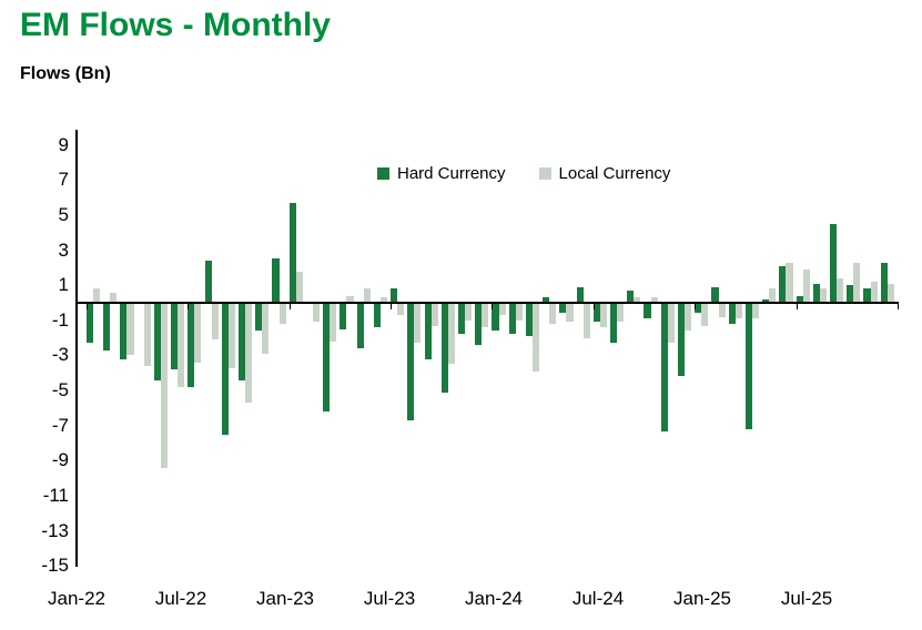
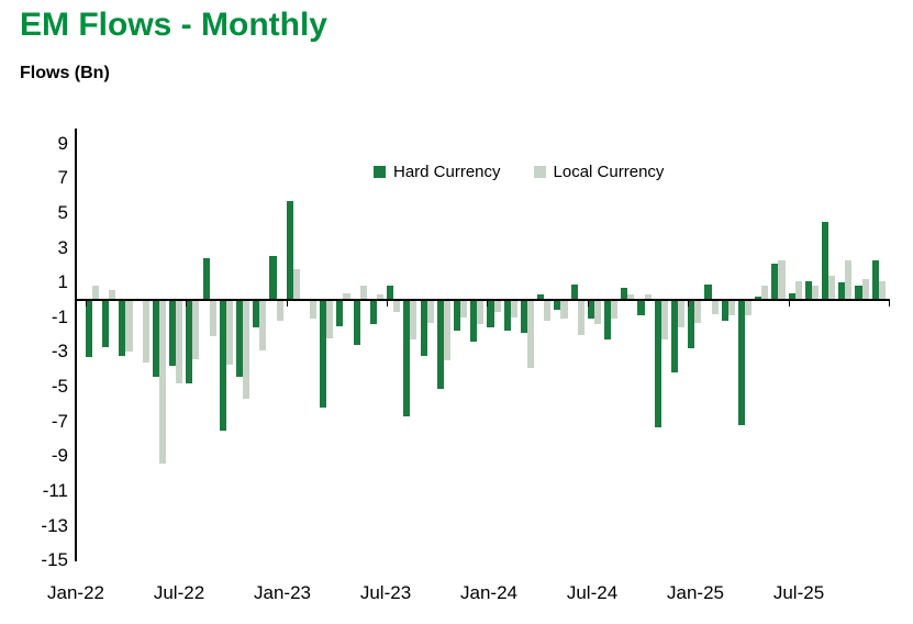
Hard Currency/Jan-22: -2.3 -> -3.3
Hard Currency/Jan-25: -0.6 -> -2.8
Local Currency/Jul-25: 1.9 -> 1.1
